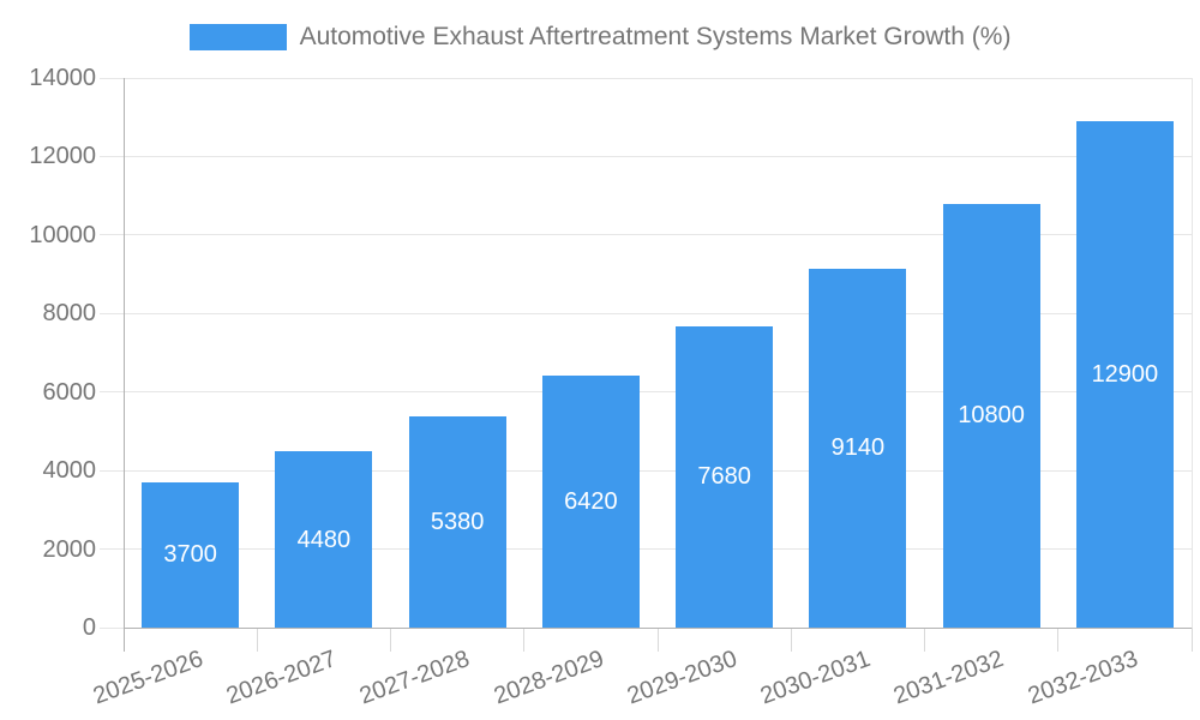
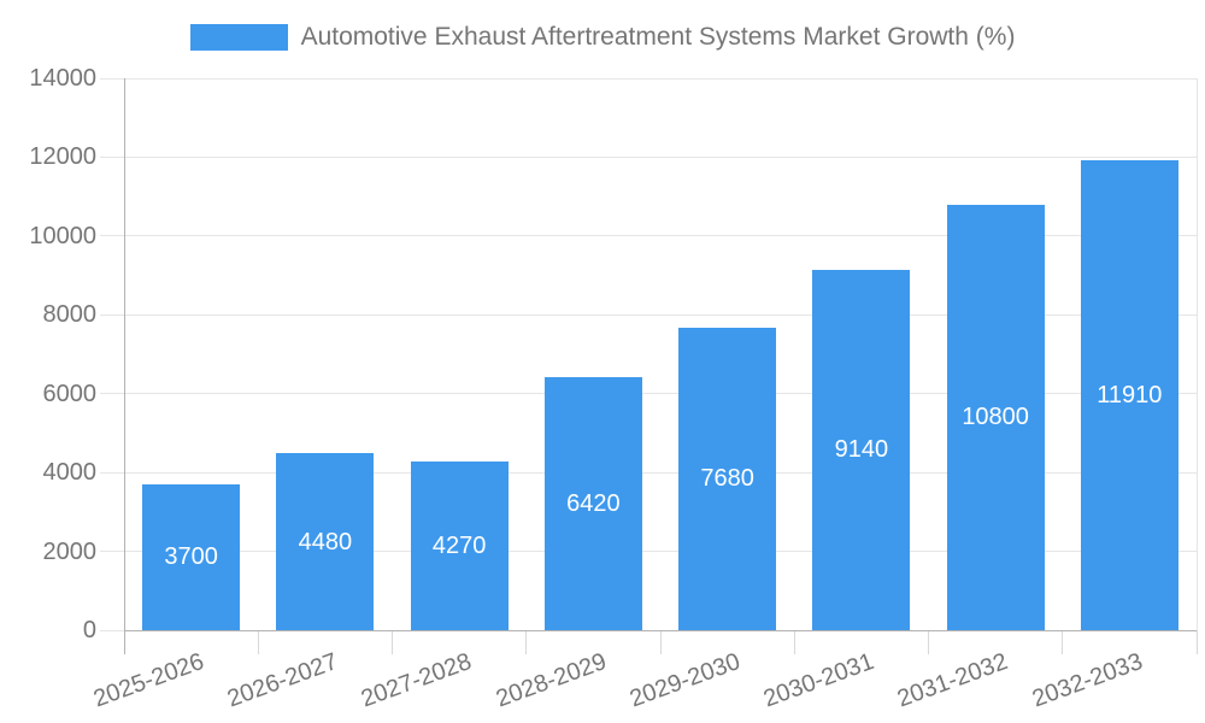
2027-2028: 5380 -> 4270
2032-2033: 12900 -> 11910
